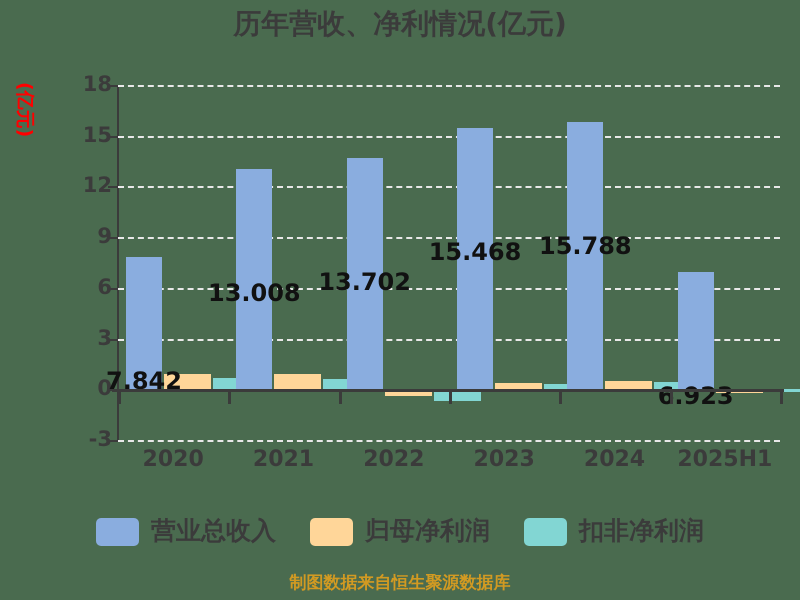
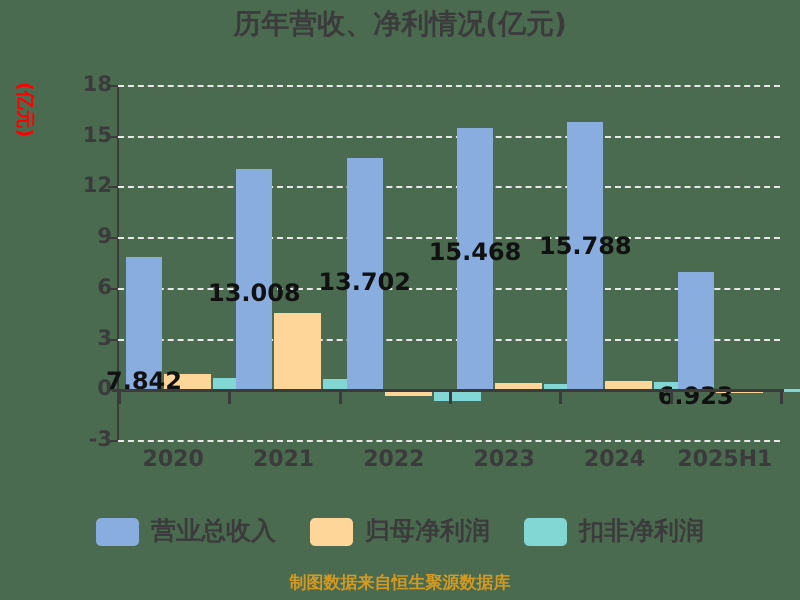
归母净利润/2021: 0.9 -> 4.5
